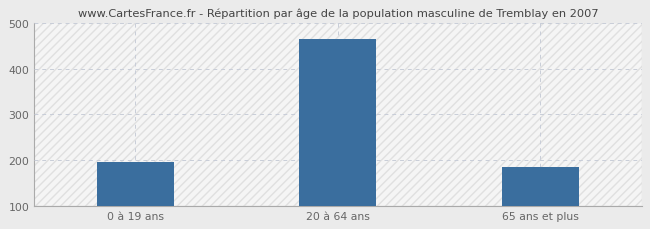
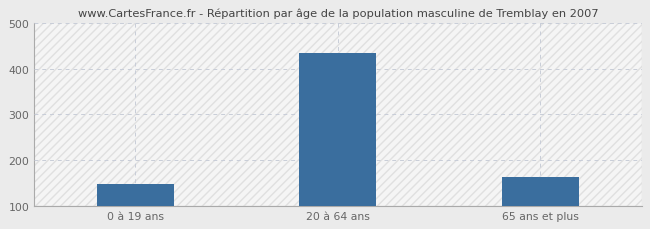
0 à 19 ans: 195 -> 148
20 à 64 ans: 465 -> 434
65 ans et plus: 185 -> 163
